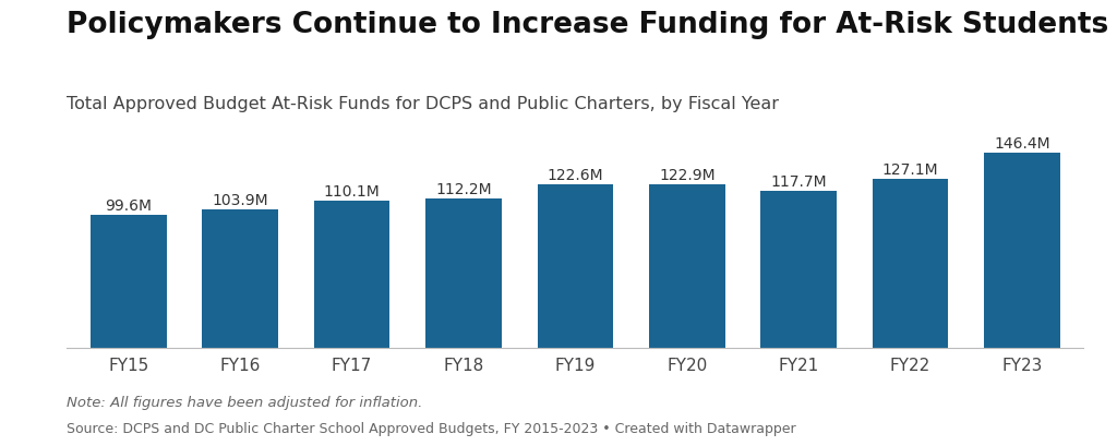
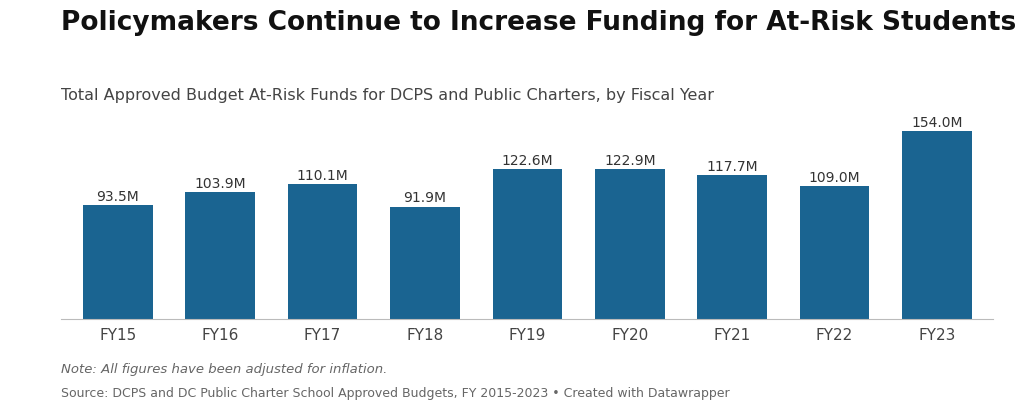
FY15: 99.6M -> 93.5M
FY18: 112.2M -> 91.9M
FY22: 127.1M -> 109.0M
FY23: 146.4M -> 154.0M
